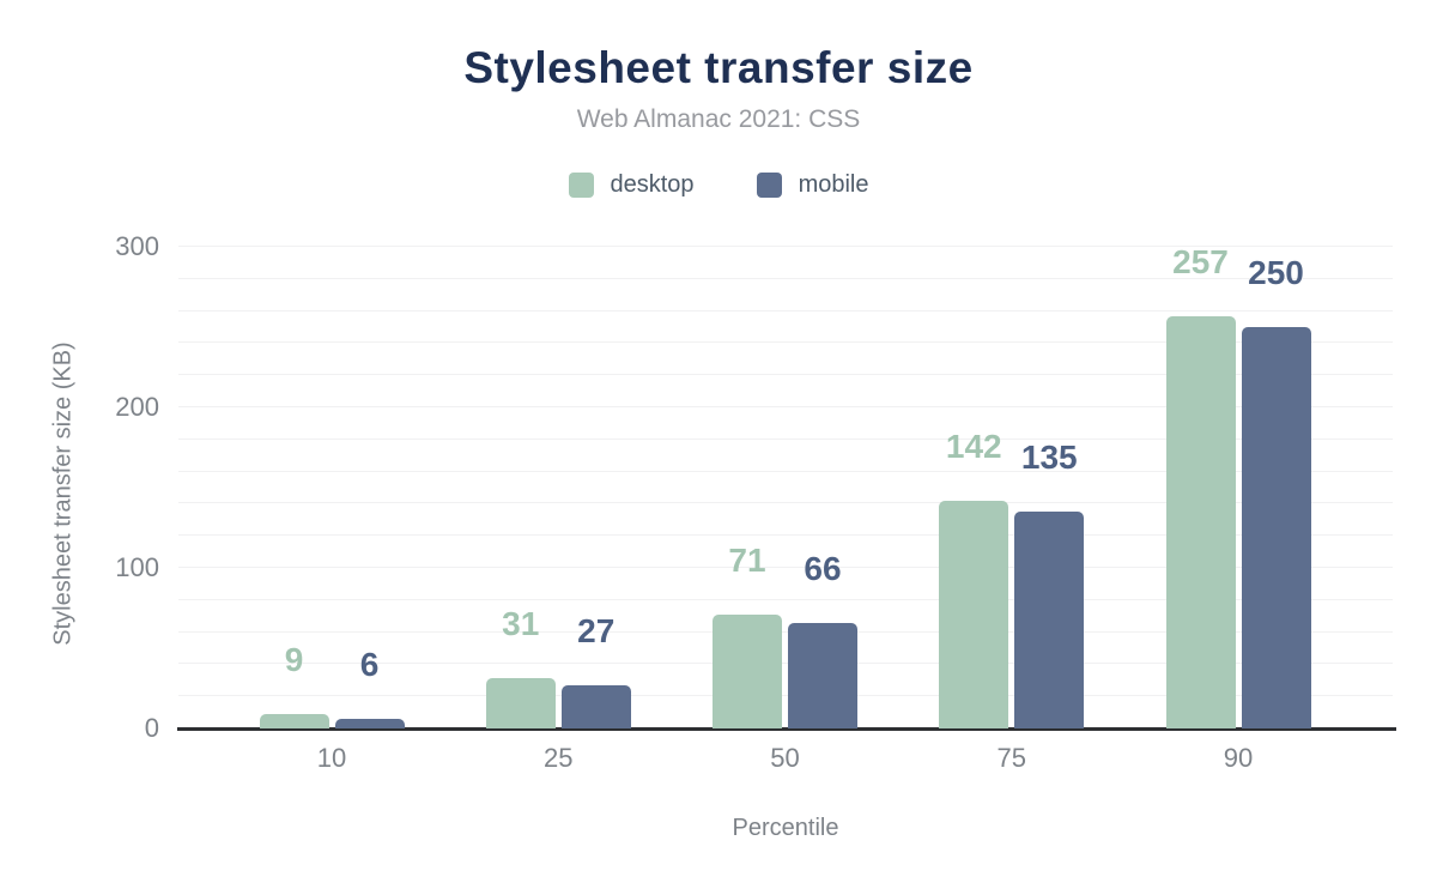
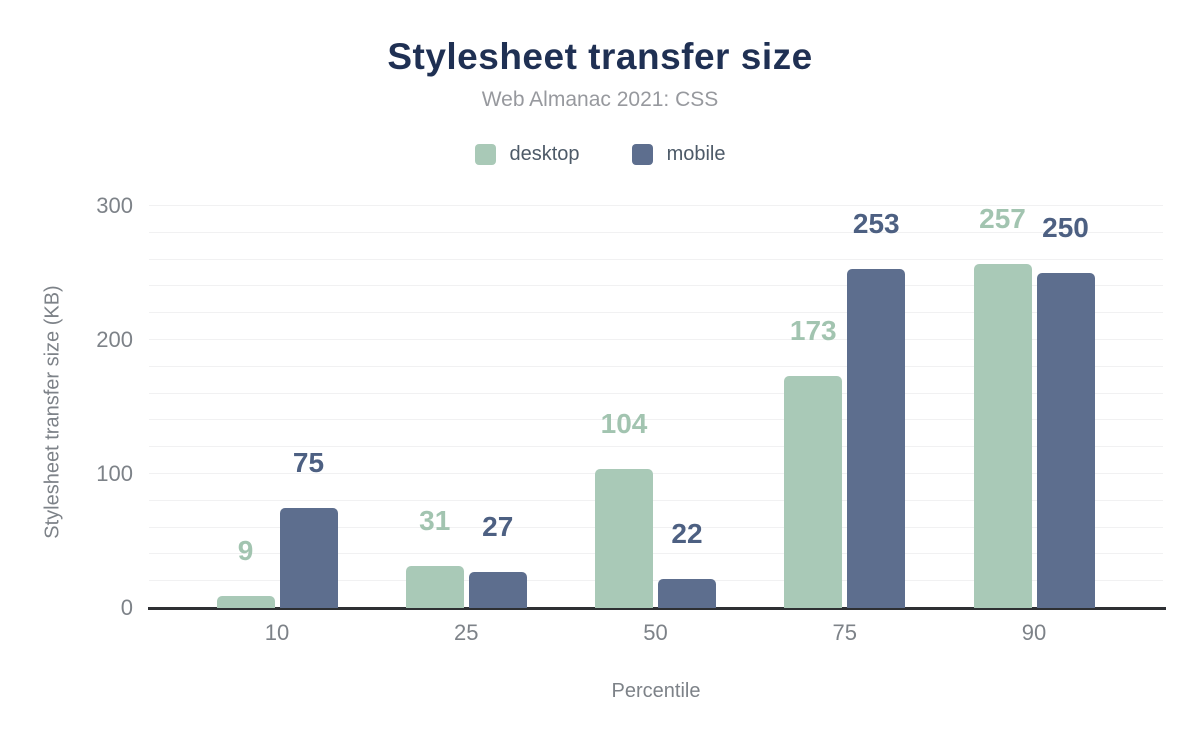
mobile/10: 6 -> 75
desktop/50: 71 -> 104
mobile/50: 66 -> 22
desktop/75: 142 -> 173
mobile/75: 135 -> 253
